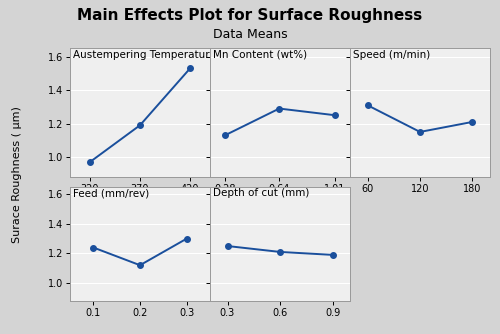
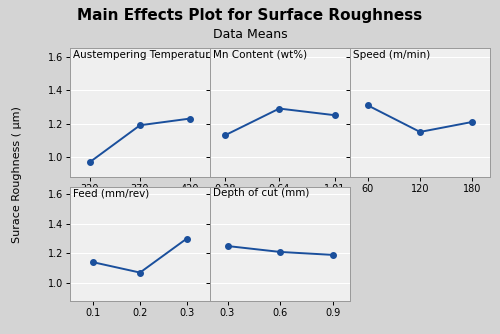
420: 1.53 -> 1.23
0.1: 1.24 -> 1.14
0.2: 1.12 -> 1.07
